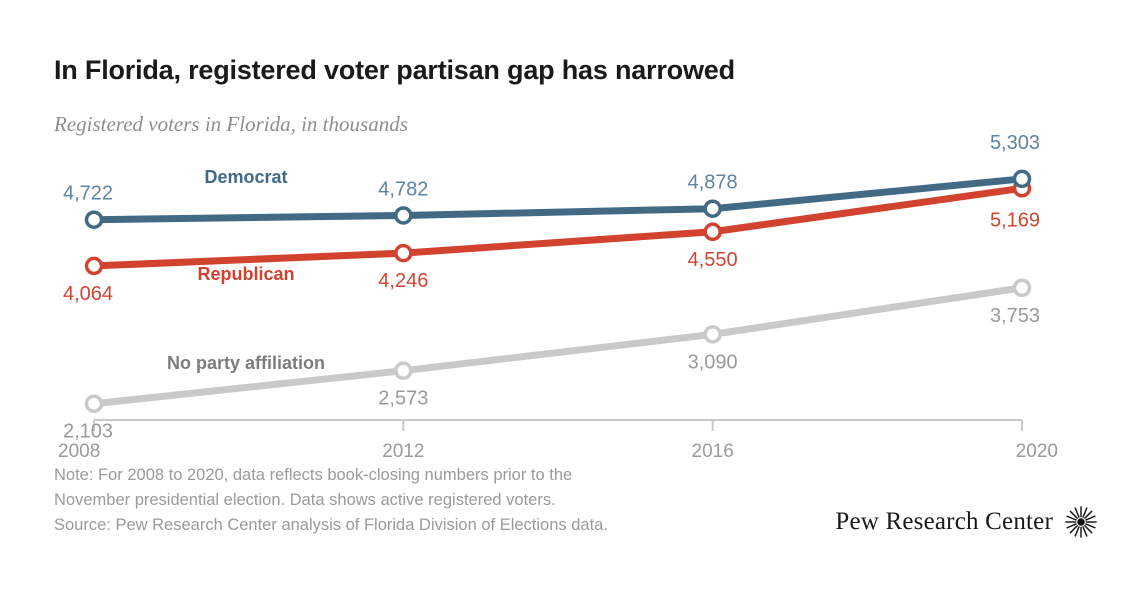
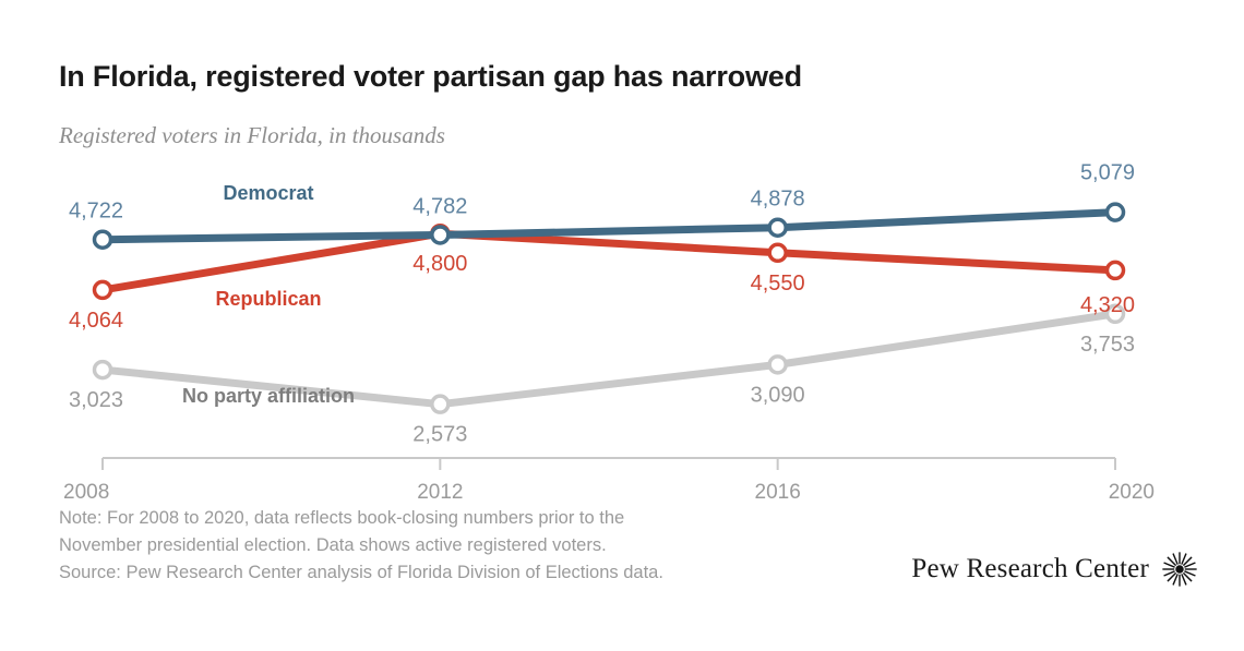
No party affiliation/2008: 2,103 -> 3,023
Republican/2012: 4,246 -> 4,800
Democrat/2020: 5,303 -> 5,079
Republican/2020: 5,169 -> 4,320
